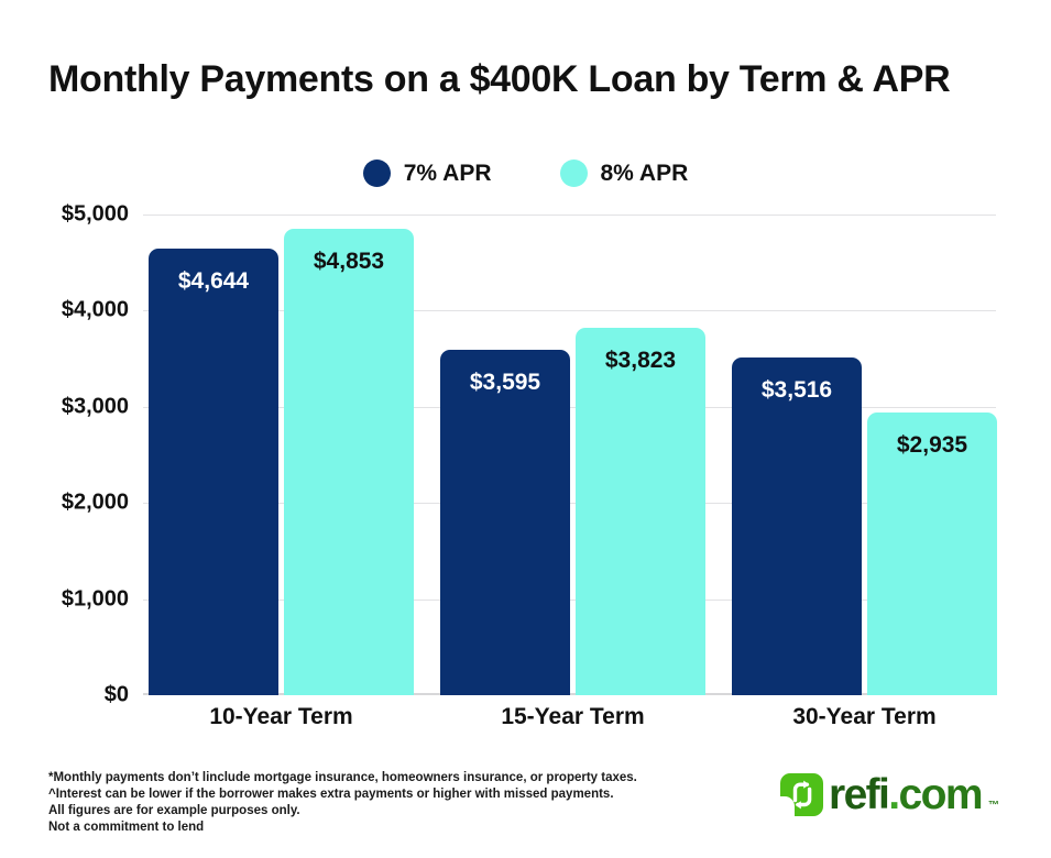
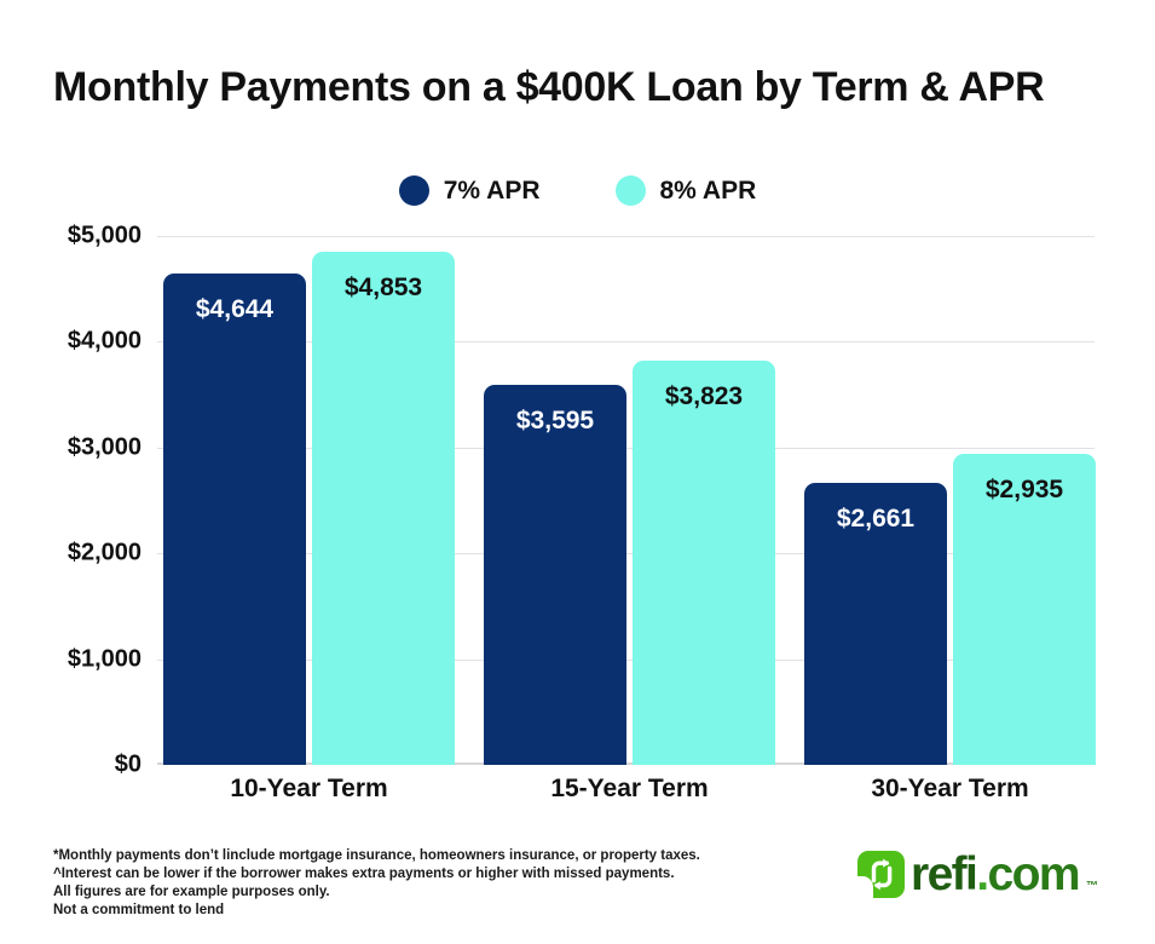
7% APR/30-Year Term: $3,516 -> $2,661
